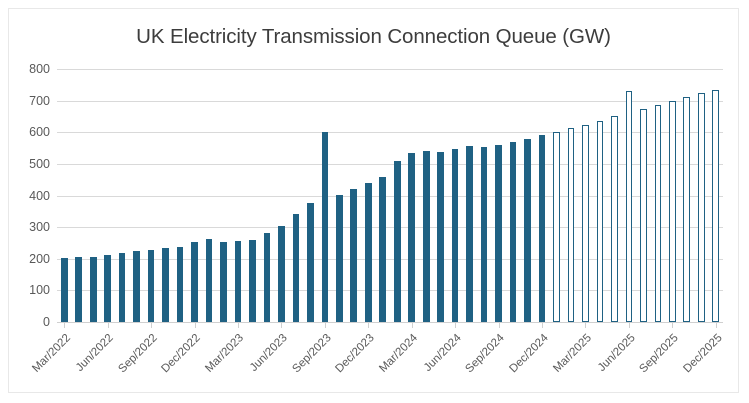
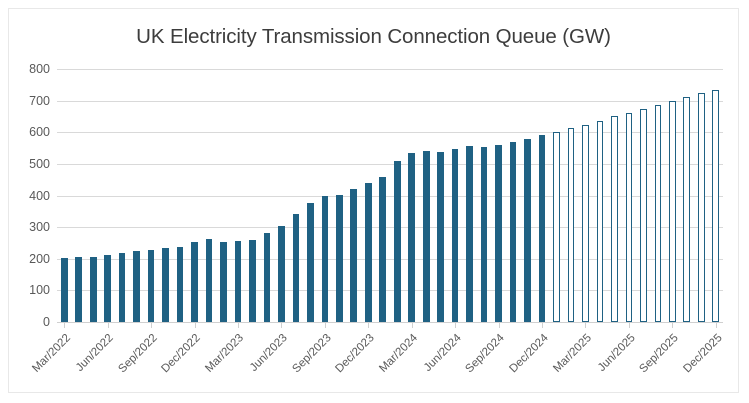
Sep/2023: 600 -> 400
Jun/2025: 730 -> 660
